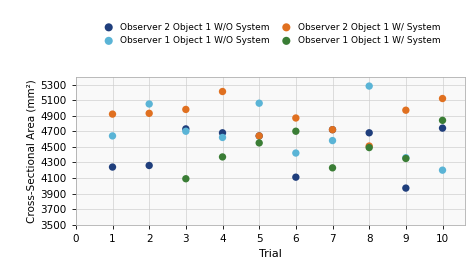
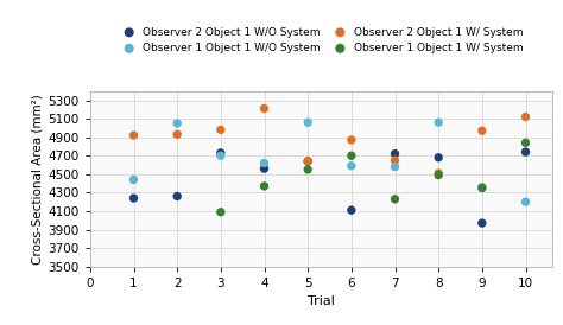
Observer 1 Object 1 W/O System/1: 4640 -> 4440
Observer 2 Object 1 W/O System/4: 4680 -> 4560
Observer 1 Object 1 W/O System/6: 4420 -> 4590
Observer 2 Object 1 W/ System/7: 4720 -> 4650
Observer 1 Object 1 W/O System/8: 5280 -> 5060
